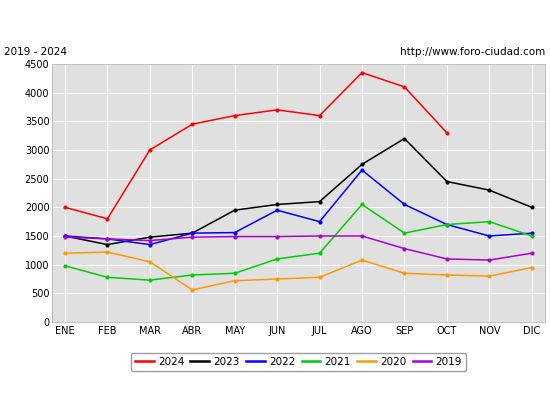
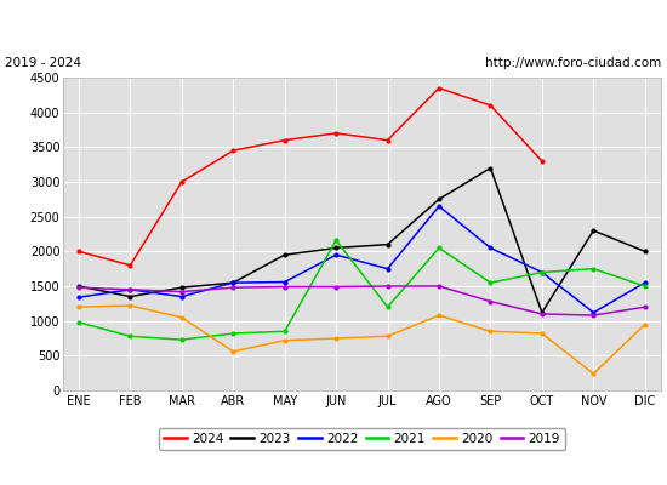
2022/ENE: 1500 -> 1340
2021/JUN: 1100 -> 2160
2023/OCT: 2450 -> 1120
2022/NOV: 1500 -> 1120
2020/NOV: 800 -> 240
